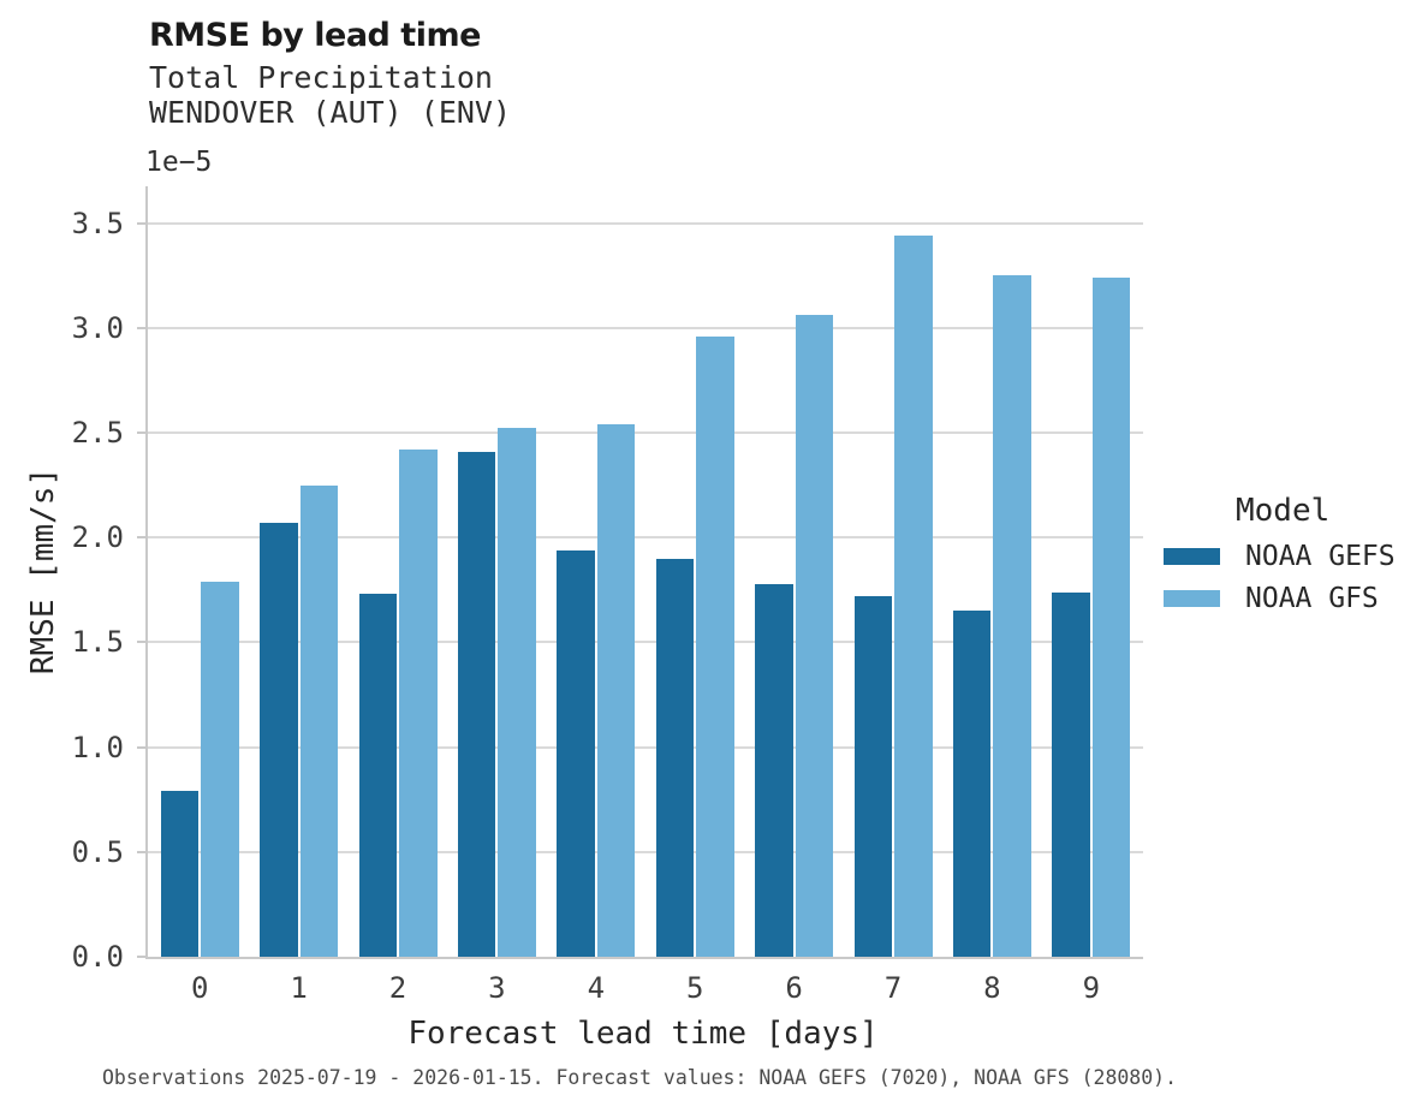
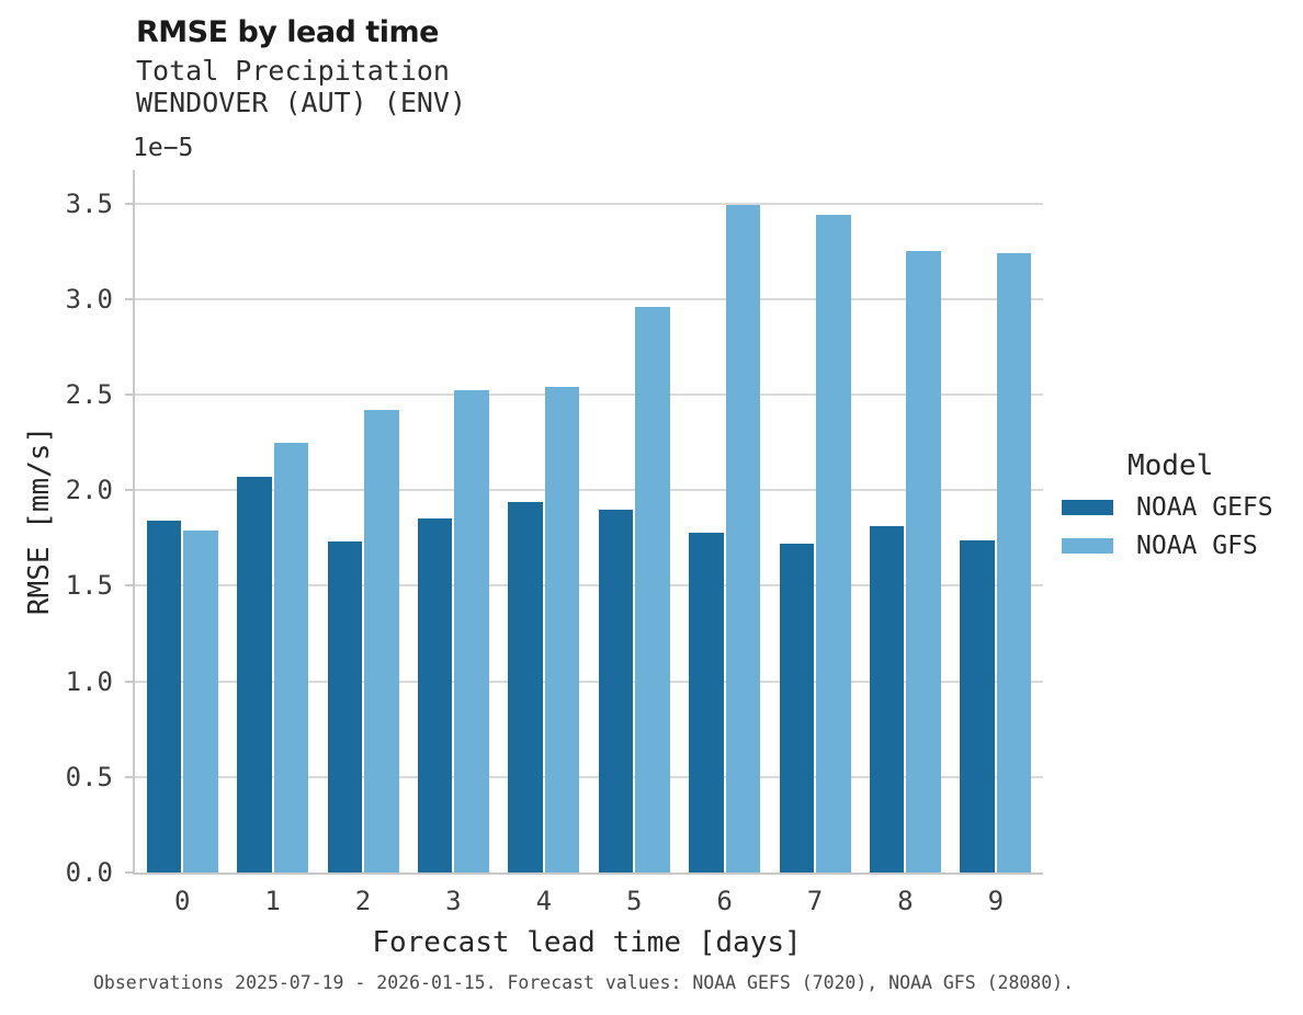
NOAA GEFS/0: 0.79 -> 1.84
NOAA GEFS/3: 2.41 -> 1.85
NOAA GFS/6: 3.06 -> 3.49
NOAA GEFS/8: 1.65 -> 1.81
